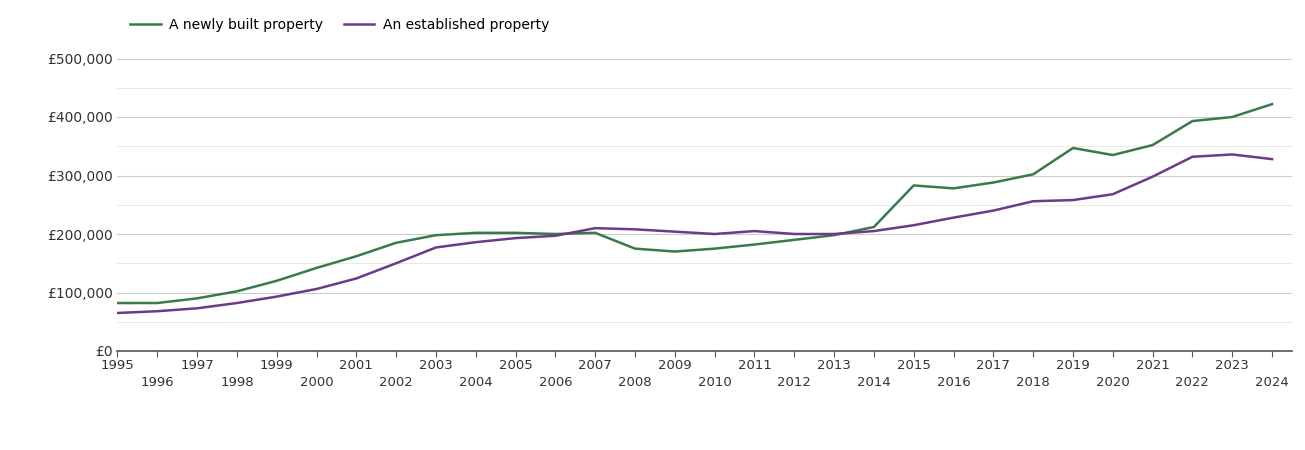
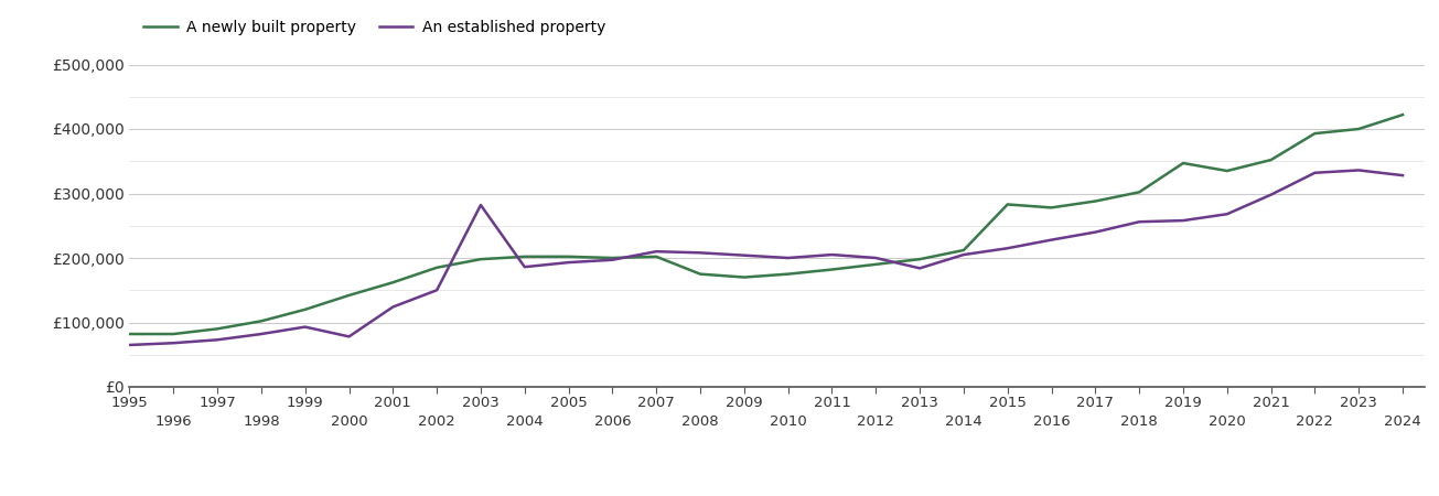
An established property/2000: £106,000 -> £78,000
An established property/2003: £177,000 -> £282,000
An established property/2013: £200,000 -> £184,000
